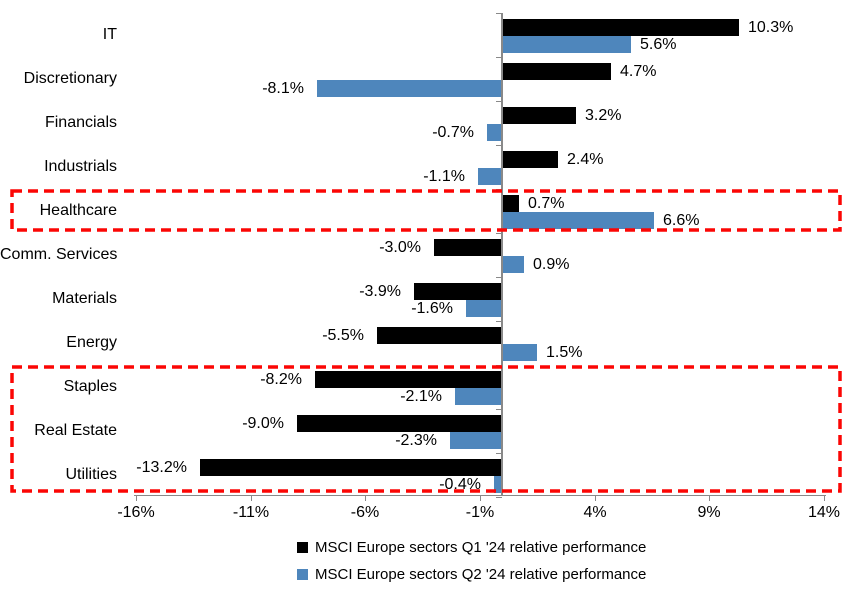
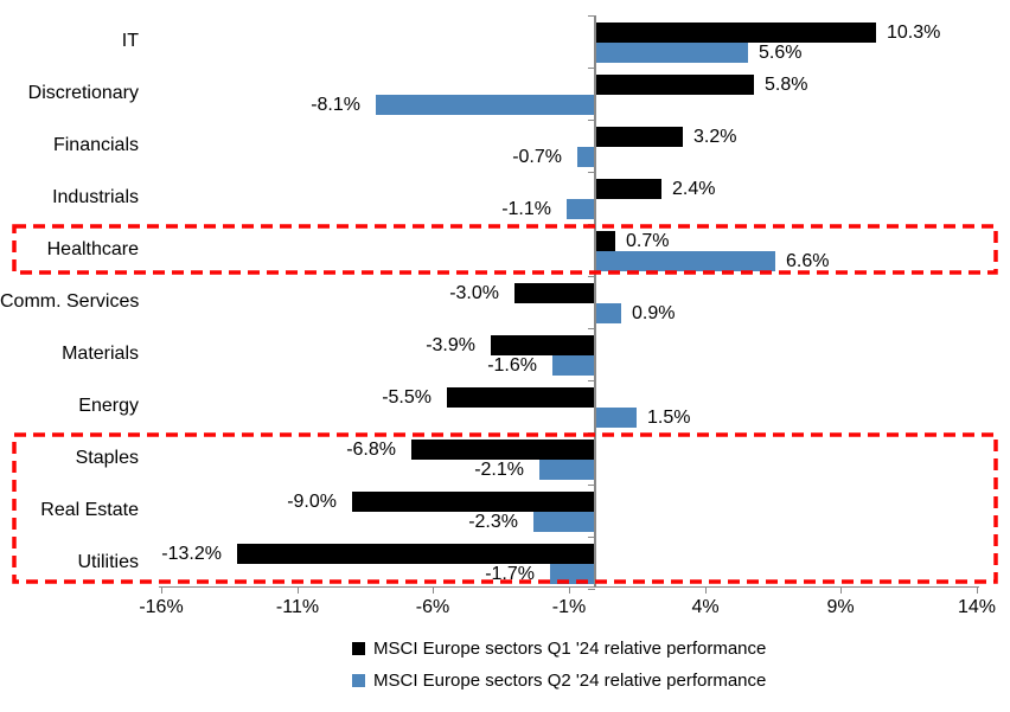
MSCI Europe sectors Q1 '24 relative performance/Discretionary: 4.7% -> 5.8%
MSCI Europe sectors Q1 '24 relative performance/Staples: -8.2% -> -6.8%
MSCI Europe sectors Q2 '24 relative performance/Utilities: -0.4% -> -1.7%
